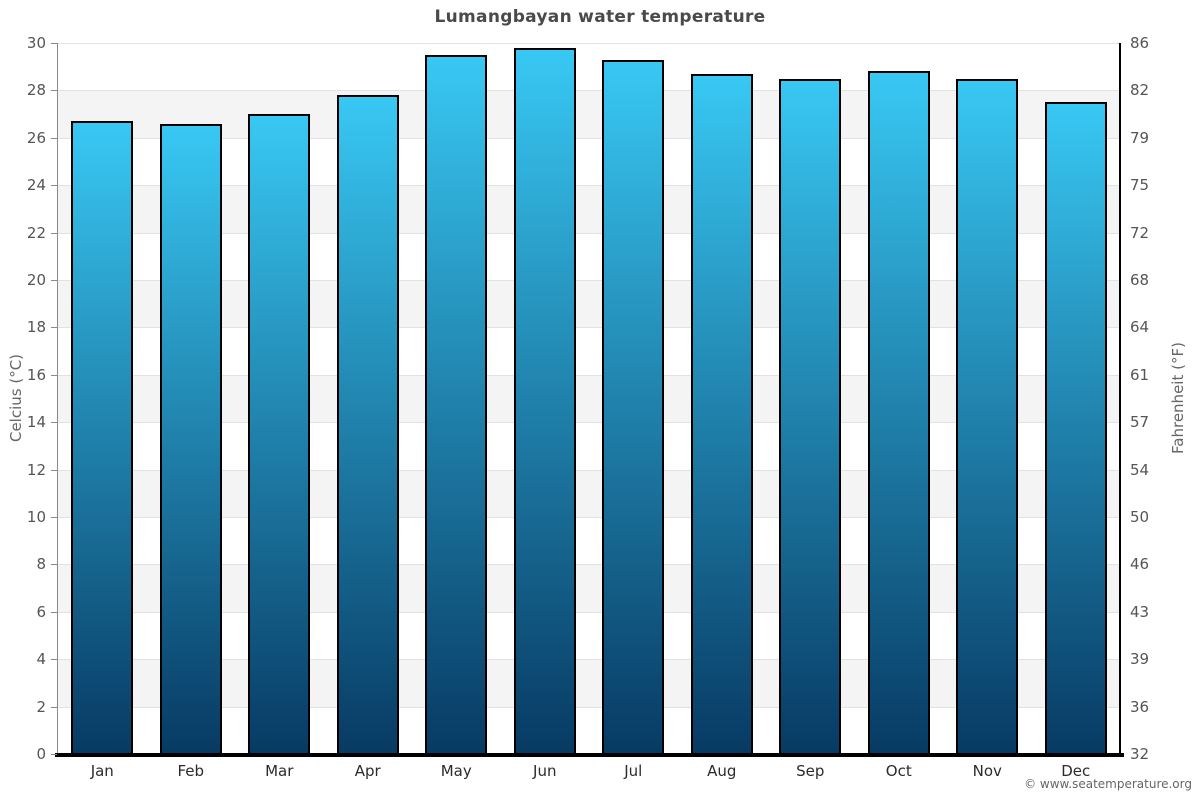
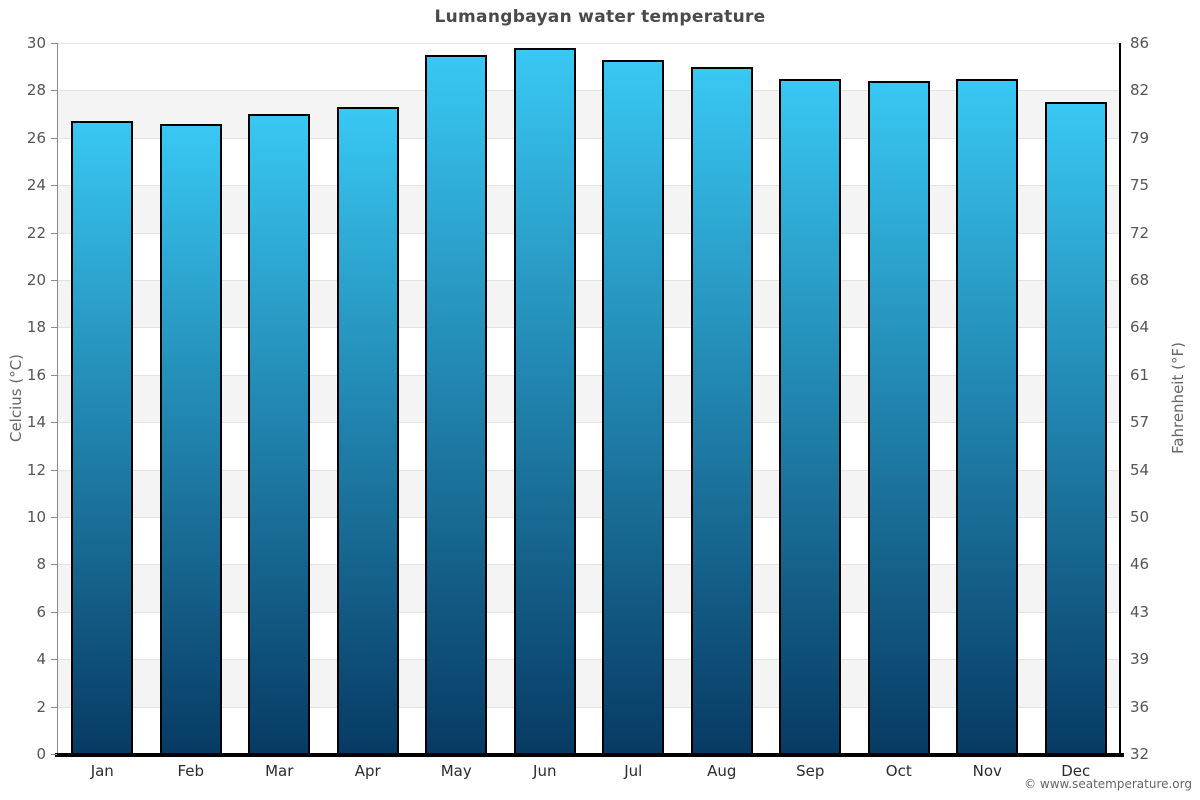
Apr: 27.8 -> 27.3
Aug: 28.7 -> 29.0
Oct: 28.8 -> 28.4
